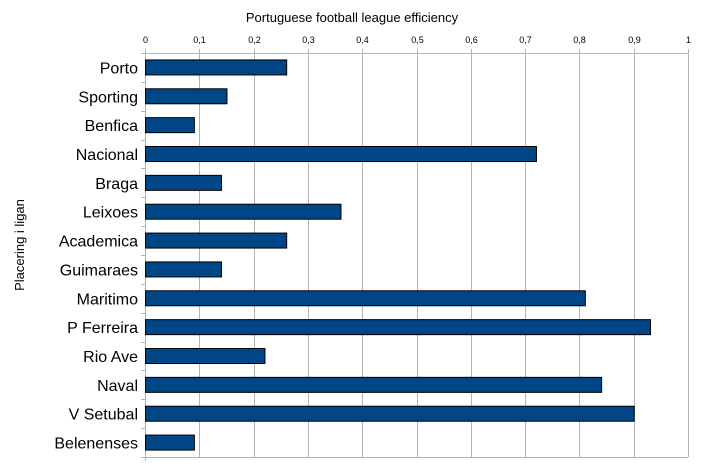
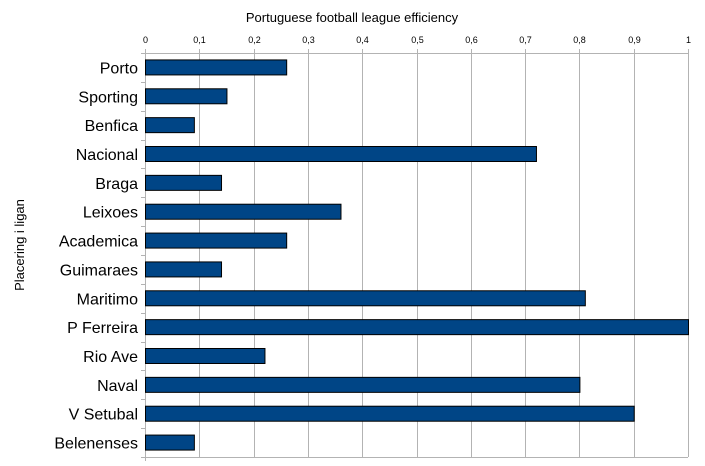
P Ferreira: 0,93 -> 1,00
Naval: 0,84 -> 0,80
